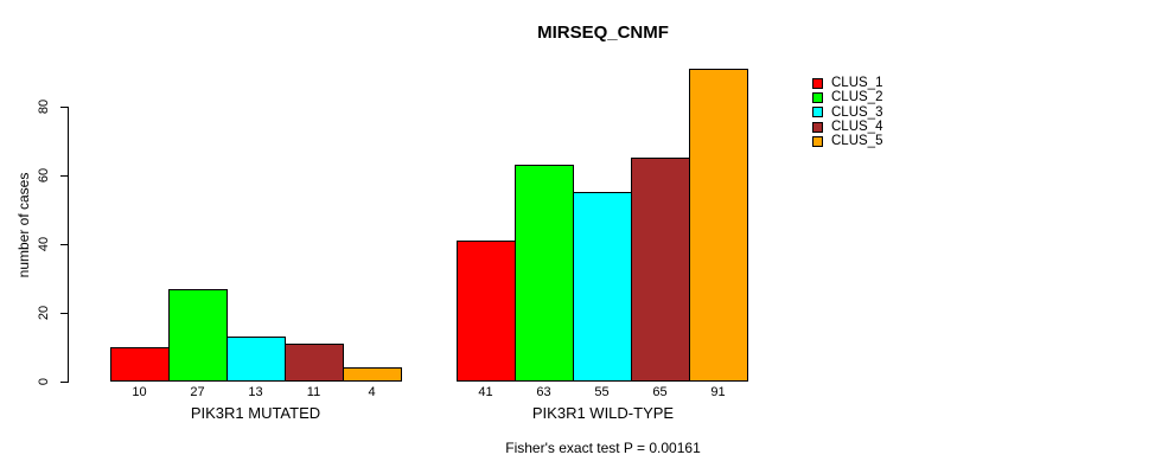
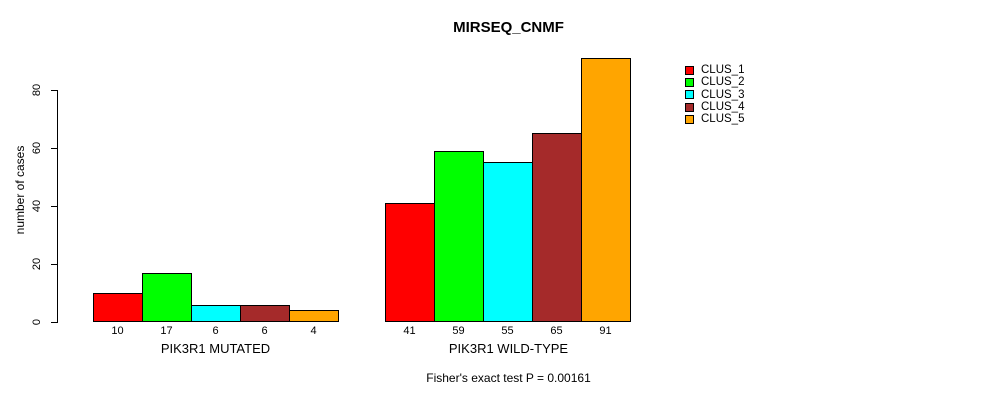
CLUS_2/PIK3R1 MUTATED: 27 -> 17
CLUS_3/PIK3R1 MUTATED: 13 -> 6
CLUS_4/PIK3R1 MUTATED: 11 -> 6
CLUS_2/PIK3R1 WILD-TYPE: 63 -> 59
